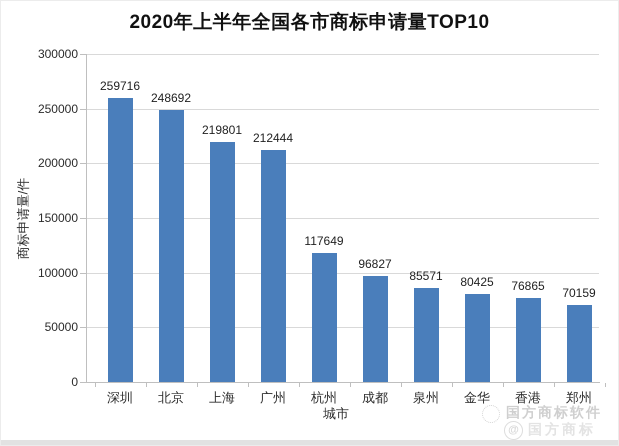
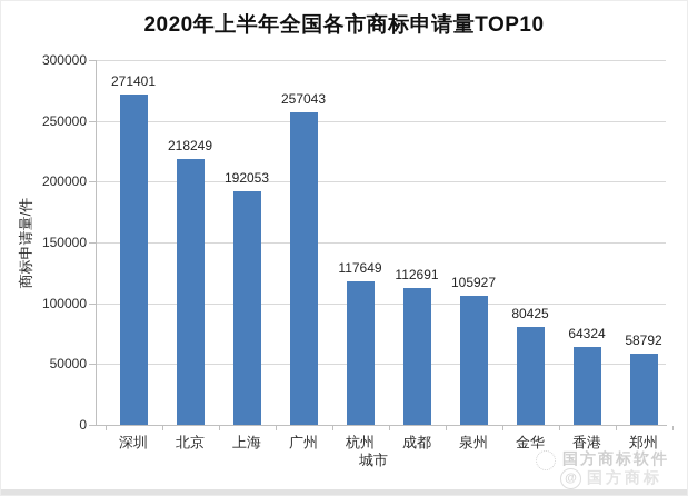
深圳: 259716 -> 271401
北京: 248692 -> 218249
上海: 219801 -> 192053
广州: 212444 -> 257043
成都: 96827 -> 112691
泉州: 85571 -> 105927
香港: 76865 -> 64324
郑州: 70159 -> 58792
